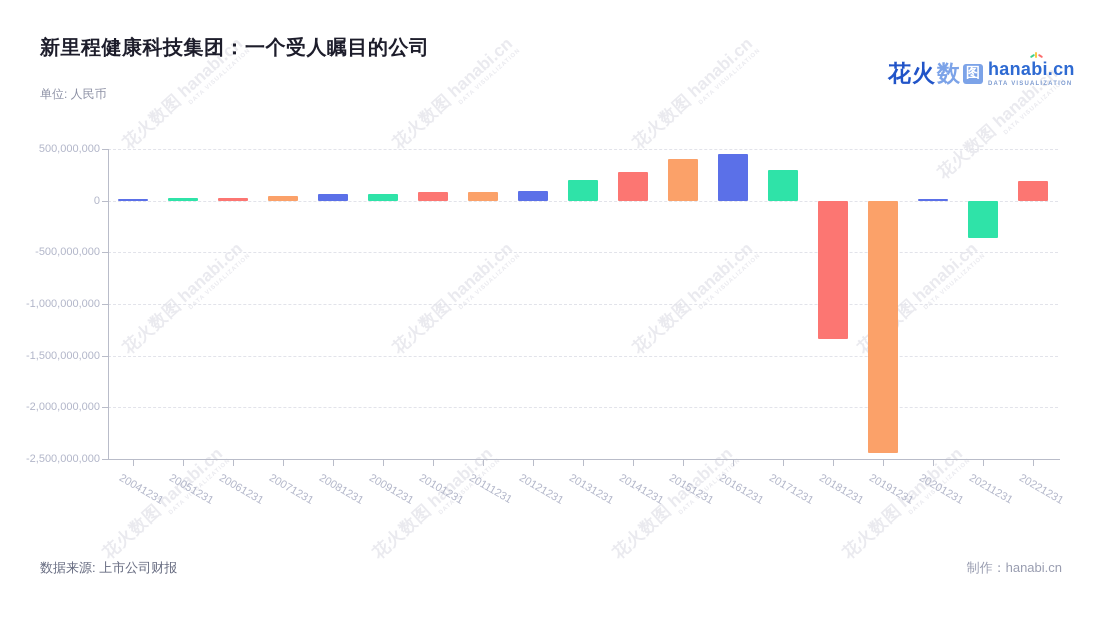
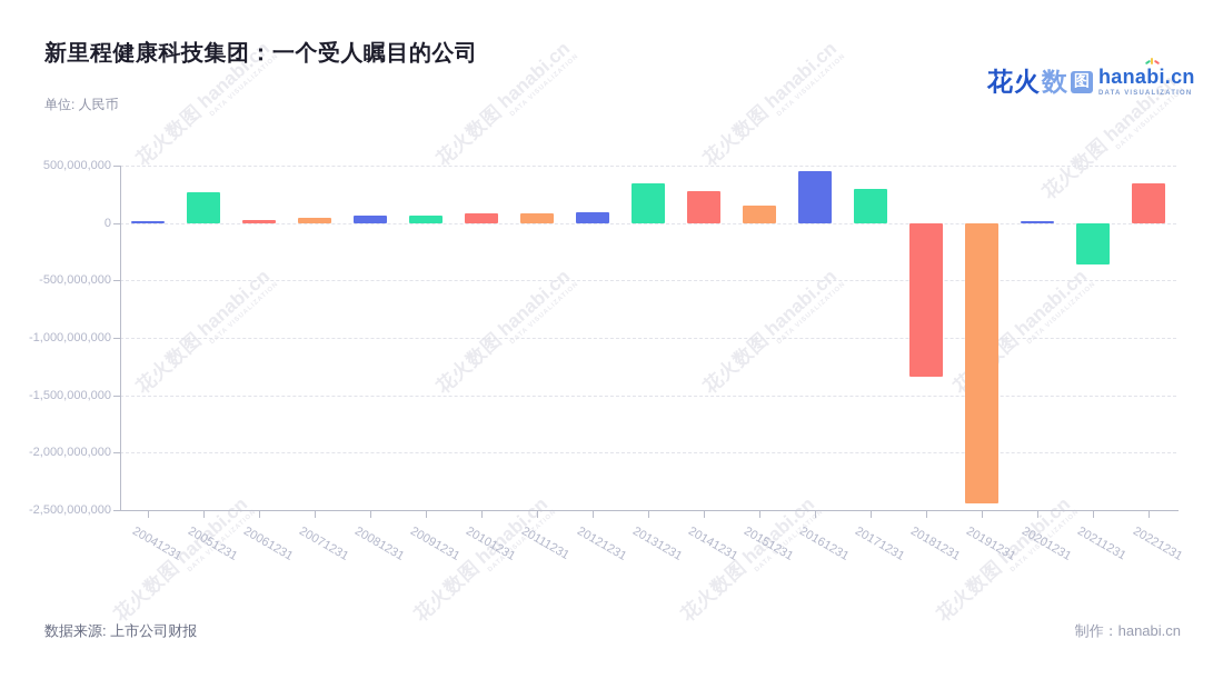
20051231: 30000000 -> 270000000
20131231: 200000000 -> 350000000
20151231: 400000000 -> 150000000
20221231: 190000000 -> 350000000
